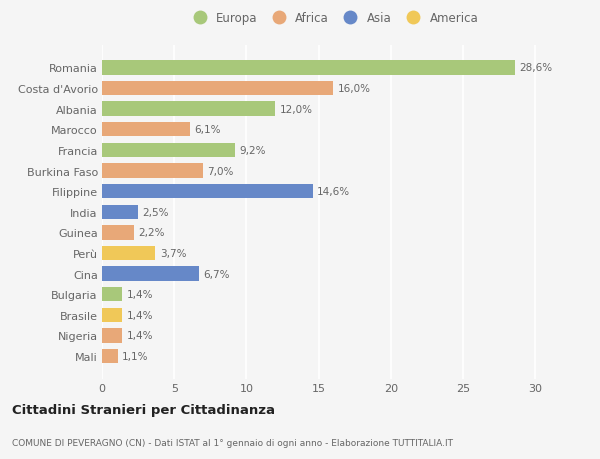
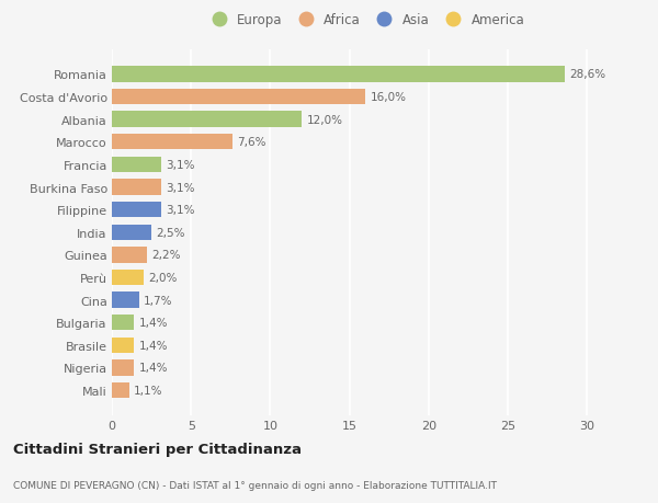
Marocco: 6,1% -> 7,6%
Francia: 9,2% -> 3,1%
Burkina Faso: 7,0% -> 3,1%
Filippine: 14,6% -> 3,1%
Perù: 3,7% -> 2,0%
Cina: 6,7% -> 1,7%
